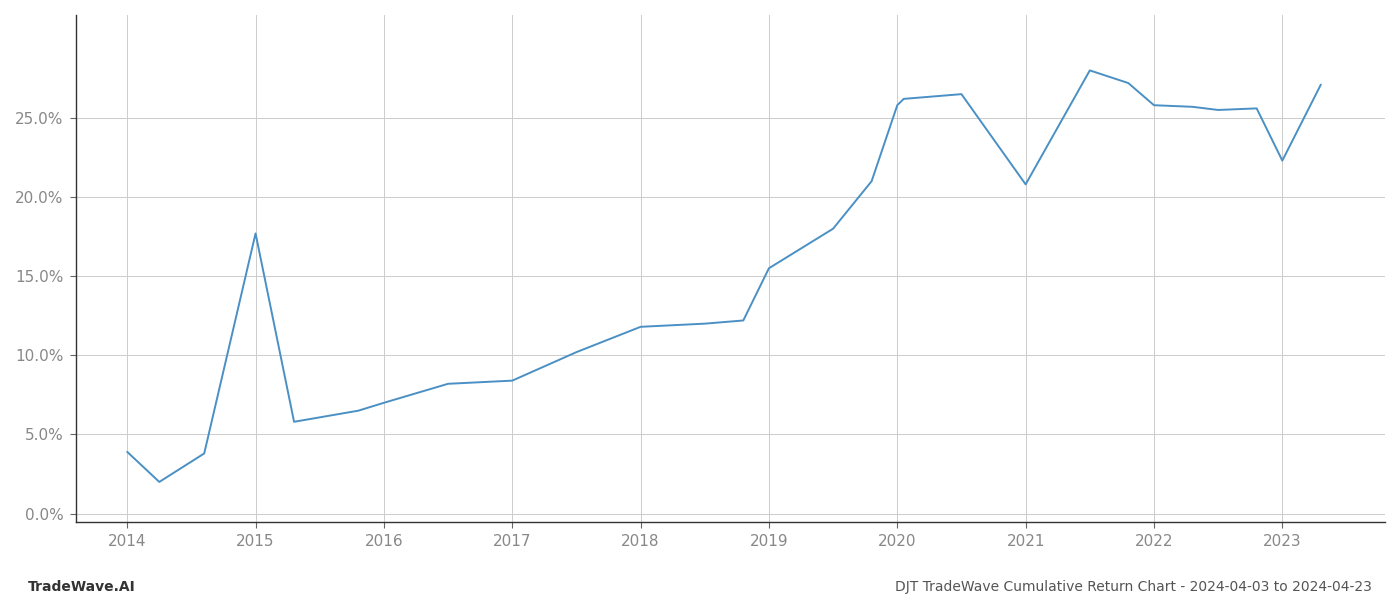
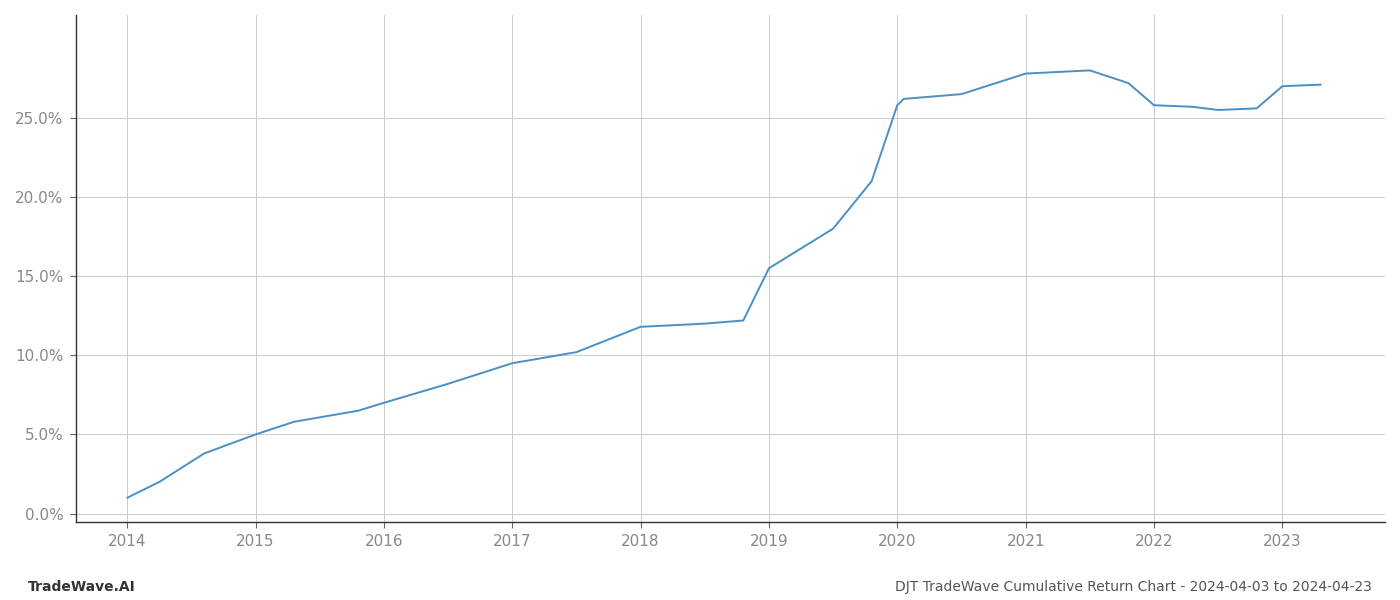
2014: 3.9% -> 1.0%
2015: 17.7% -> 5.0%
2017: 8.4% -> 9.5%
2021: 20.8% -> 27.8%
2023: 22.3% -> 27.0%
